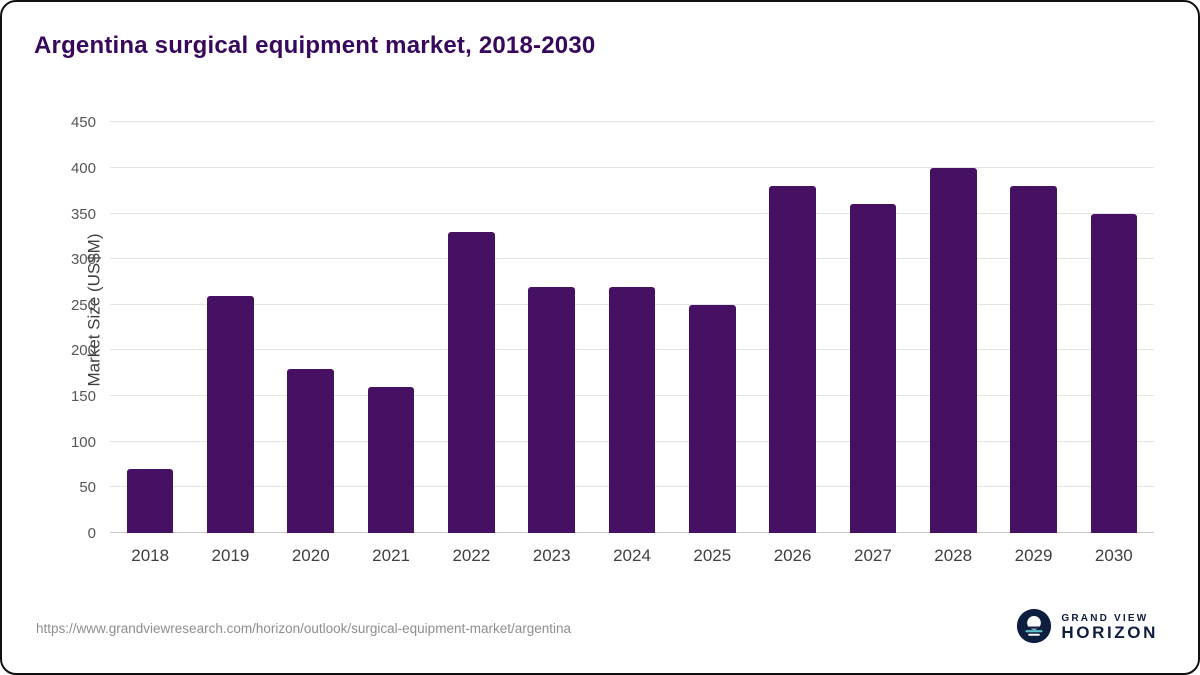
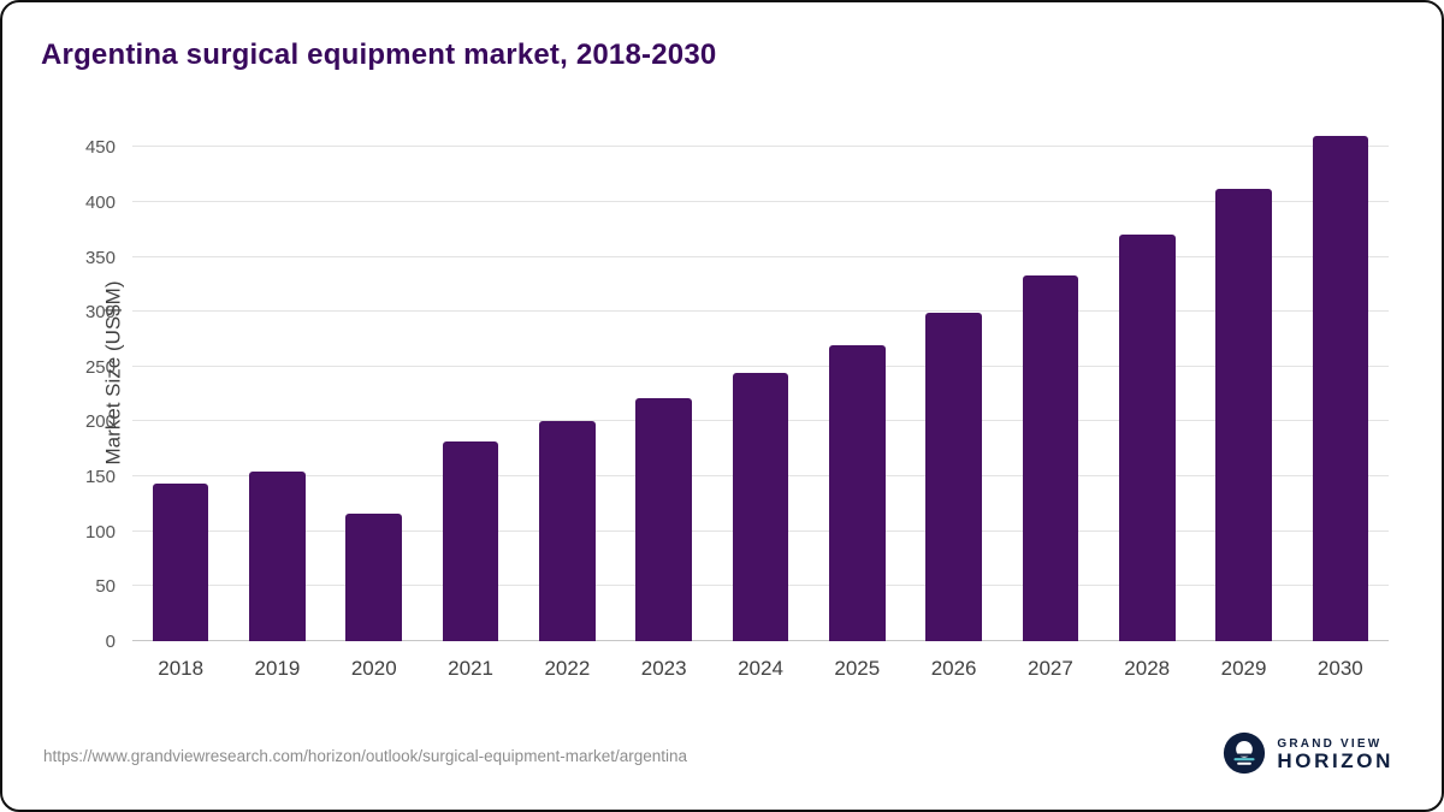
2018: 70 -> 140
2019: 260 -> 160
2020: 180 -> 120
2021: 160 -> 180
2022: 330 -> 200
2023: 270 -> 220
2024: 270 -> 240
2025: 250 -> 270
2026: 380 -> 300
2027: 360 -> 330
2028: 400 -> 370
2029: 380 -> 410
2030: 350 -> 460
